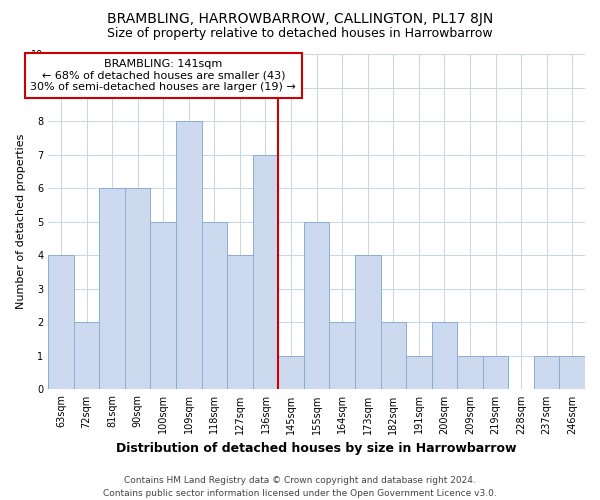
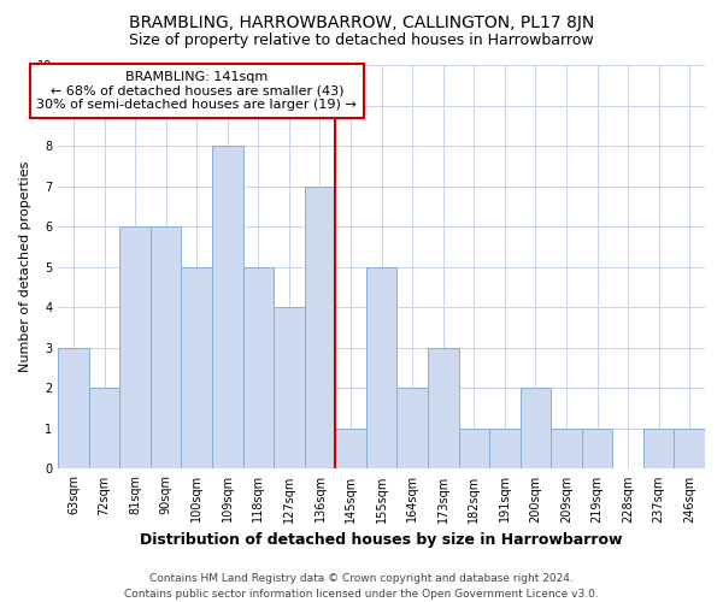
63sqm: 4 -> 3
173sqm: 4 -> 3
182sqm: 2 -> 1
